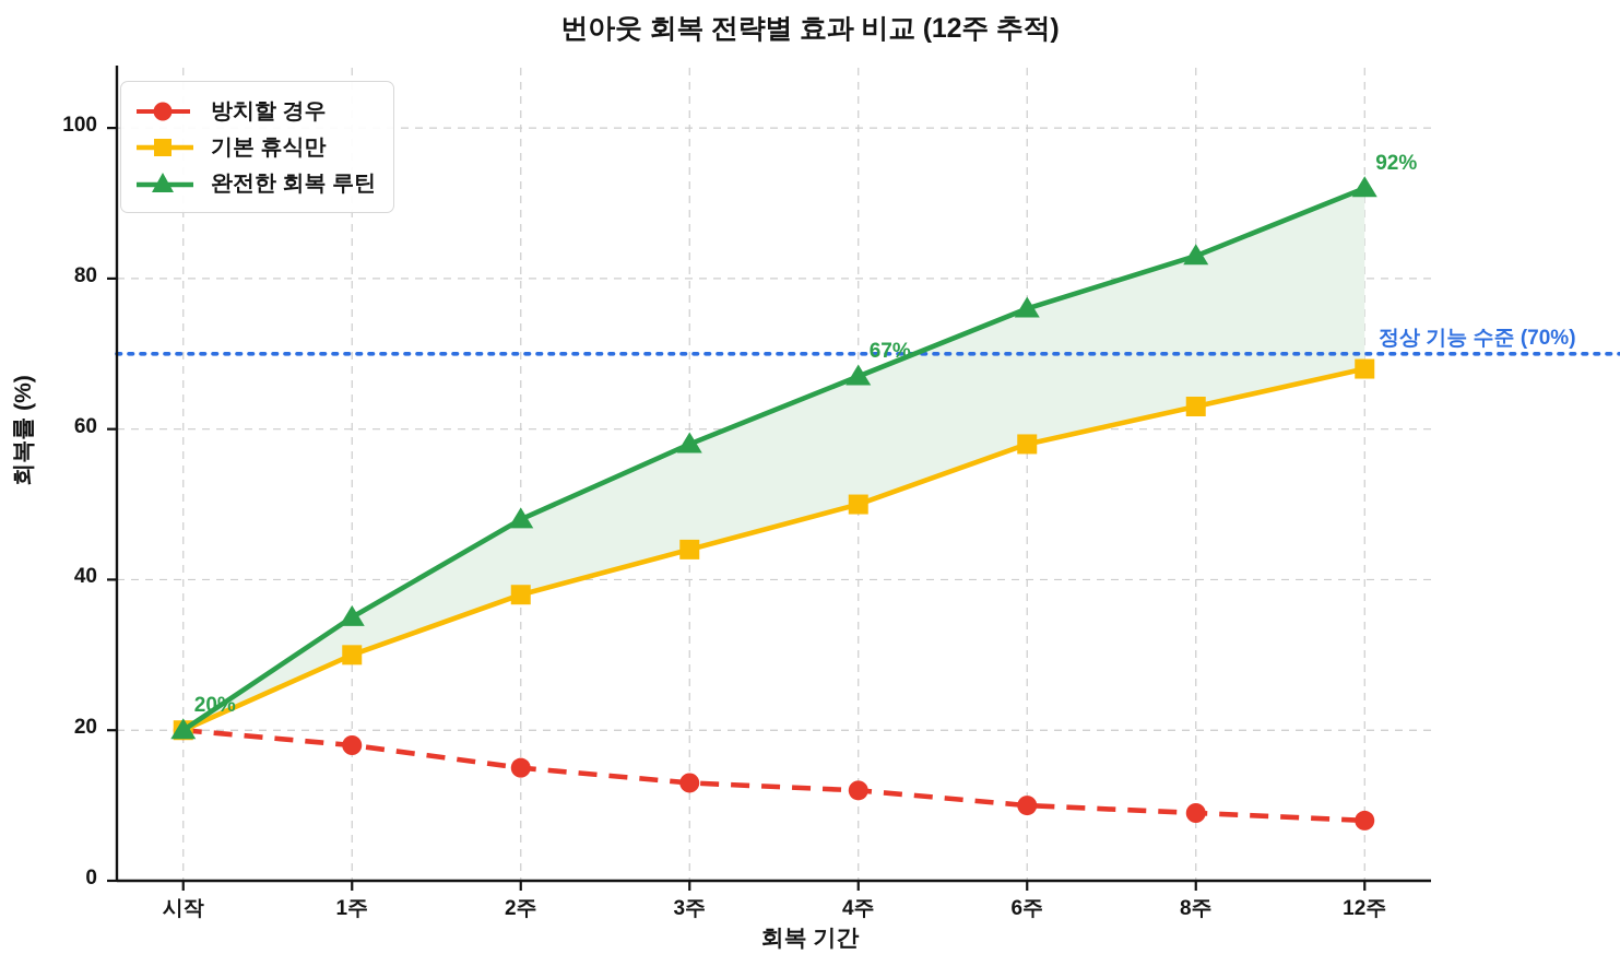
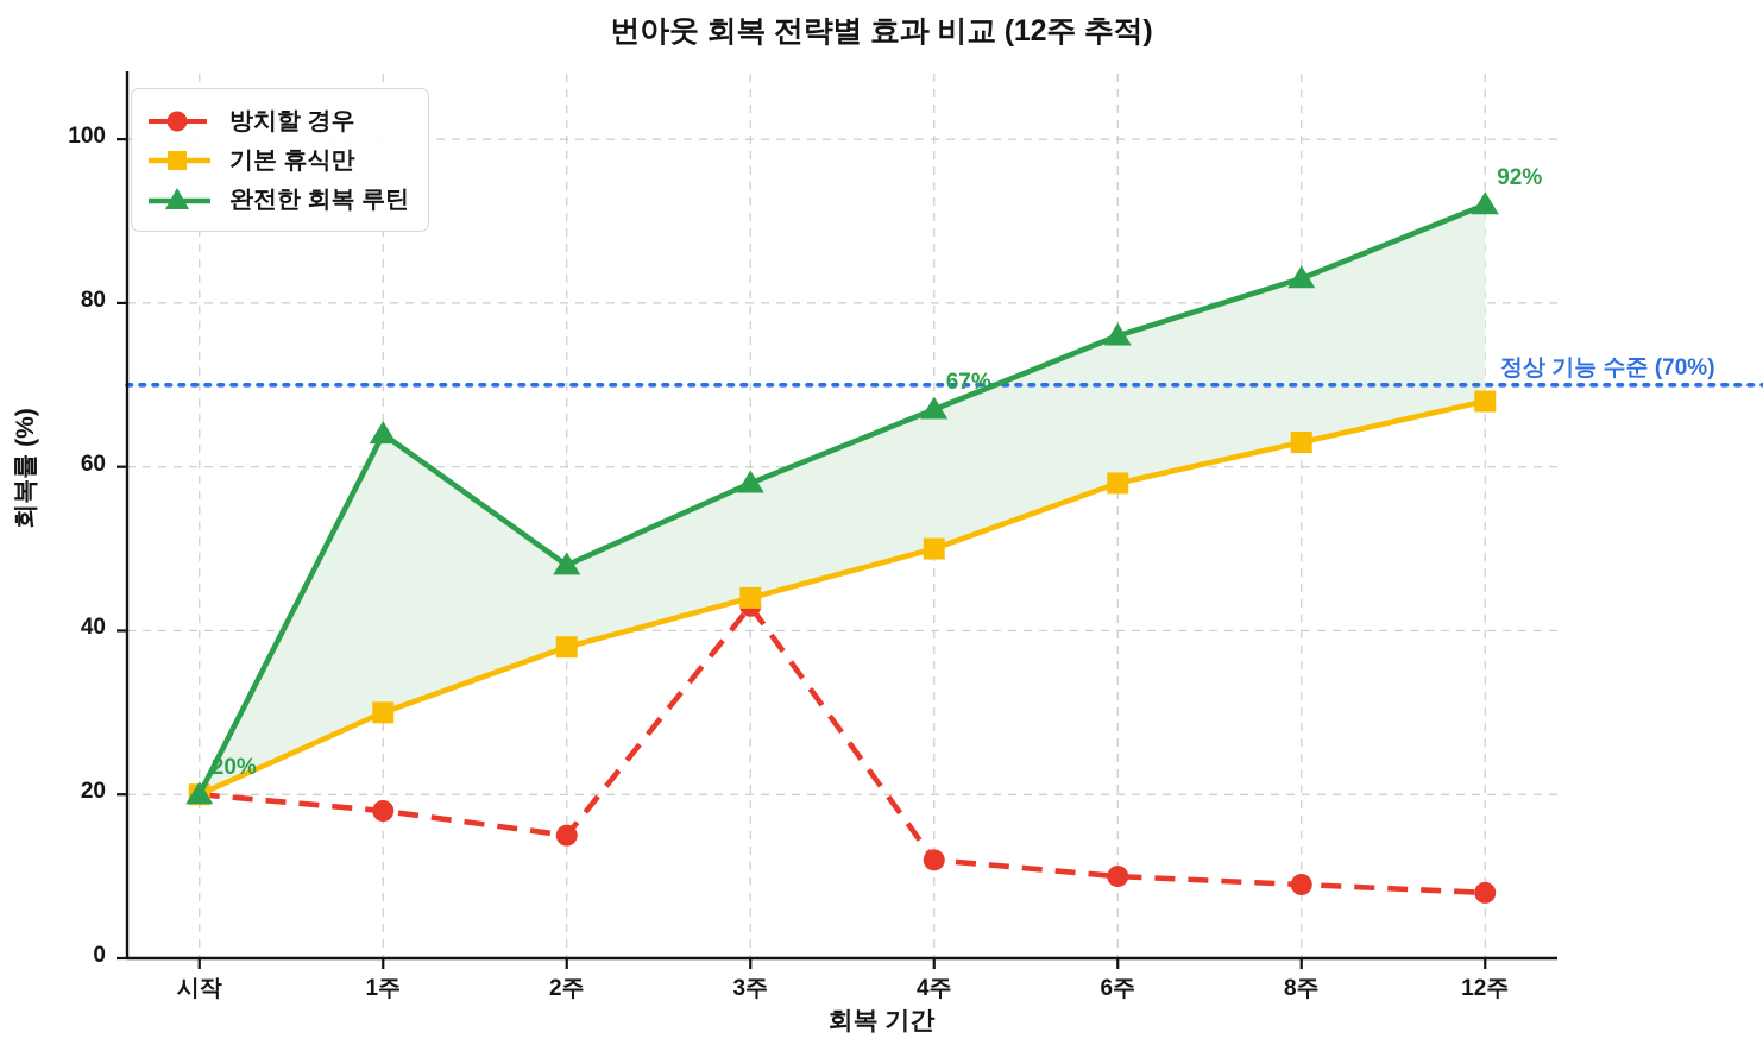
완전한 회복 루틴/1주: 35 -> 64
방치할 경우/3주: 13 -> 43
